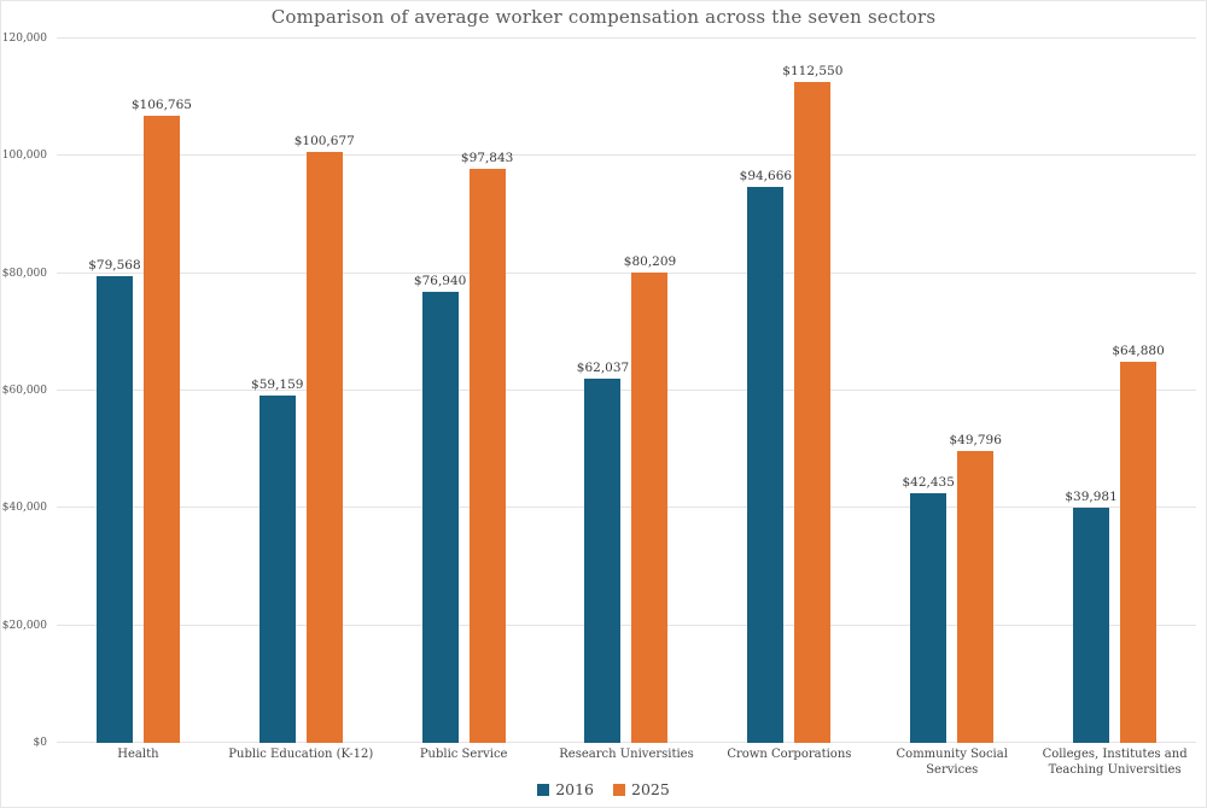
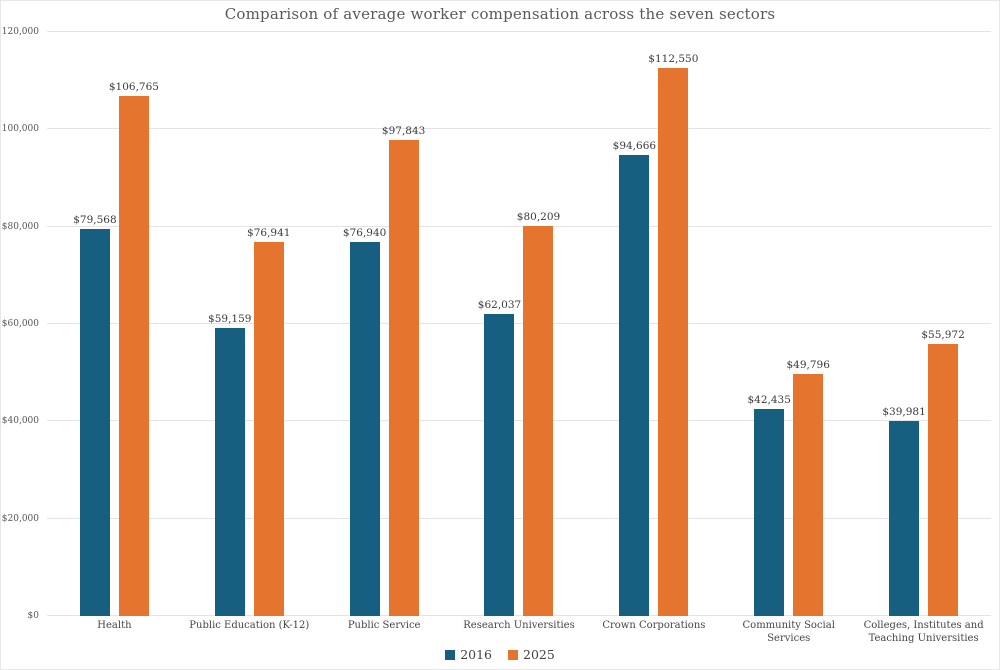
2025/Public Education (K-12): $100,677 -> $76,941
2025/Colleges, Institutes and Teaching Universities: $64,880 -> $55,972
